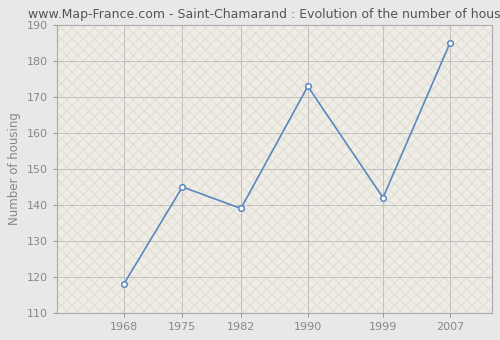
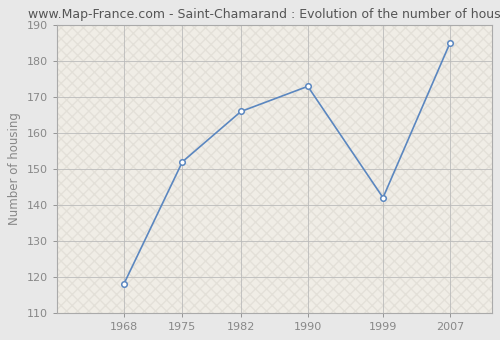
1975: 145 -> 152
1982: 139 -> 166
